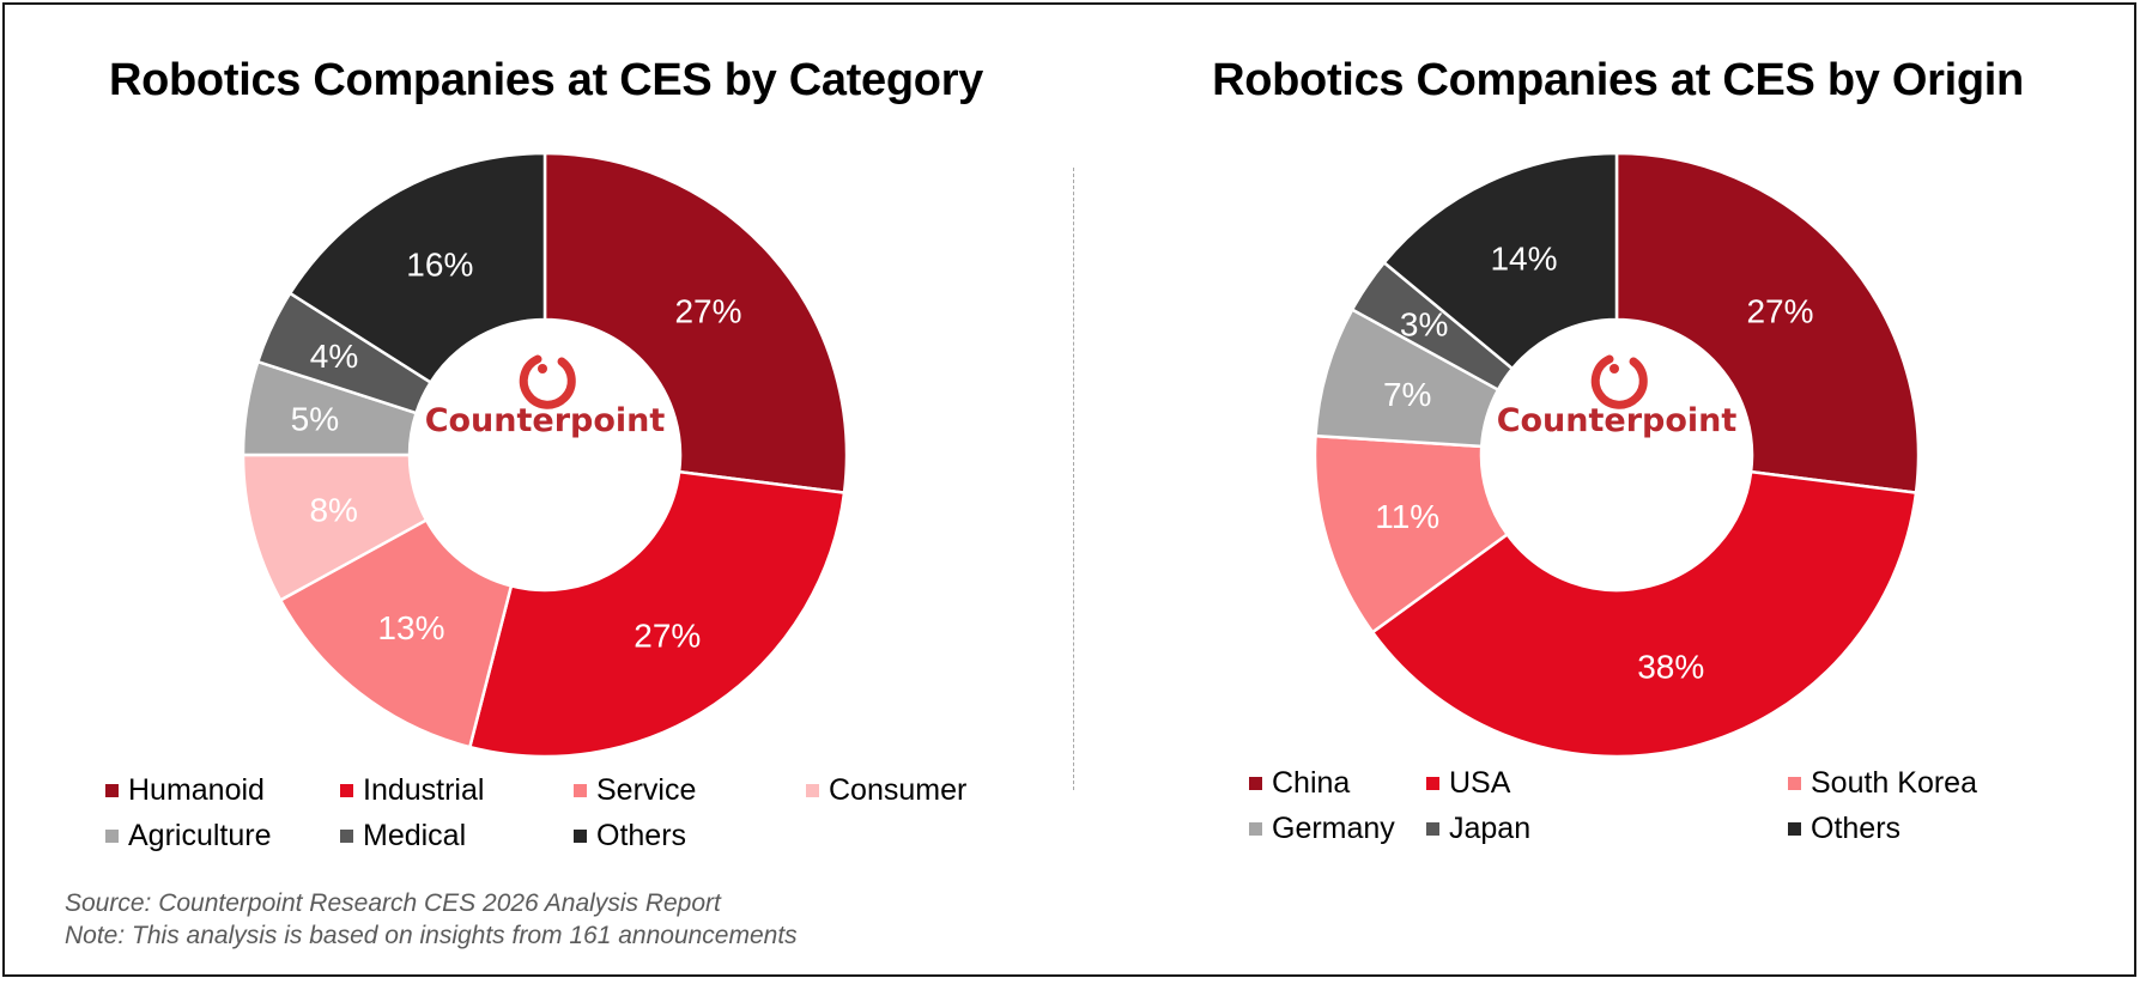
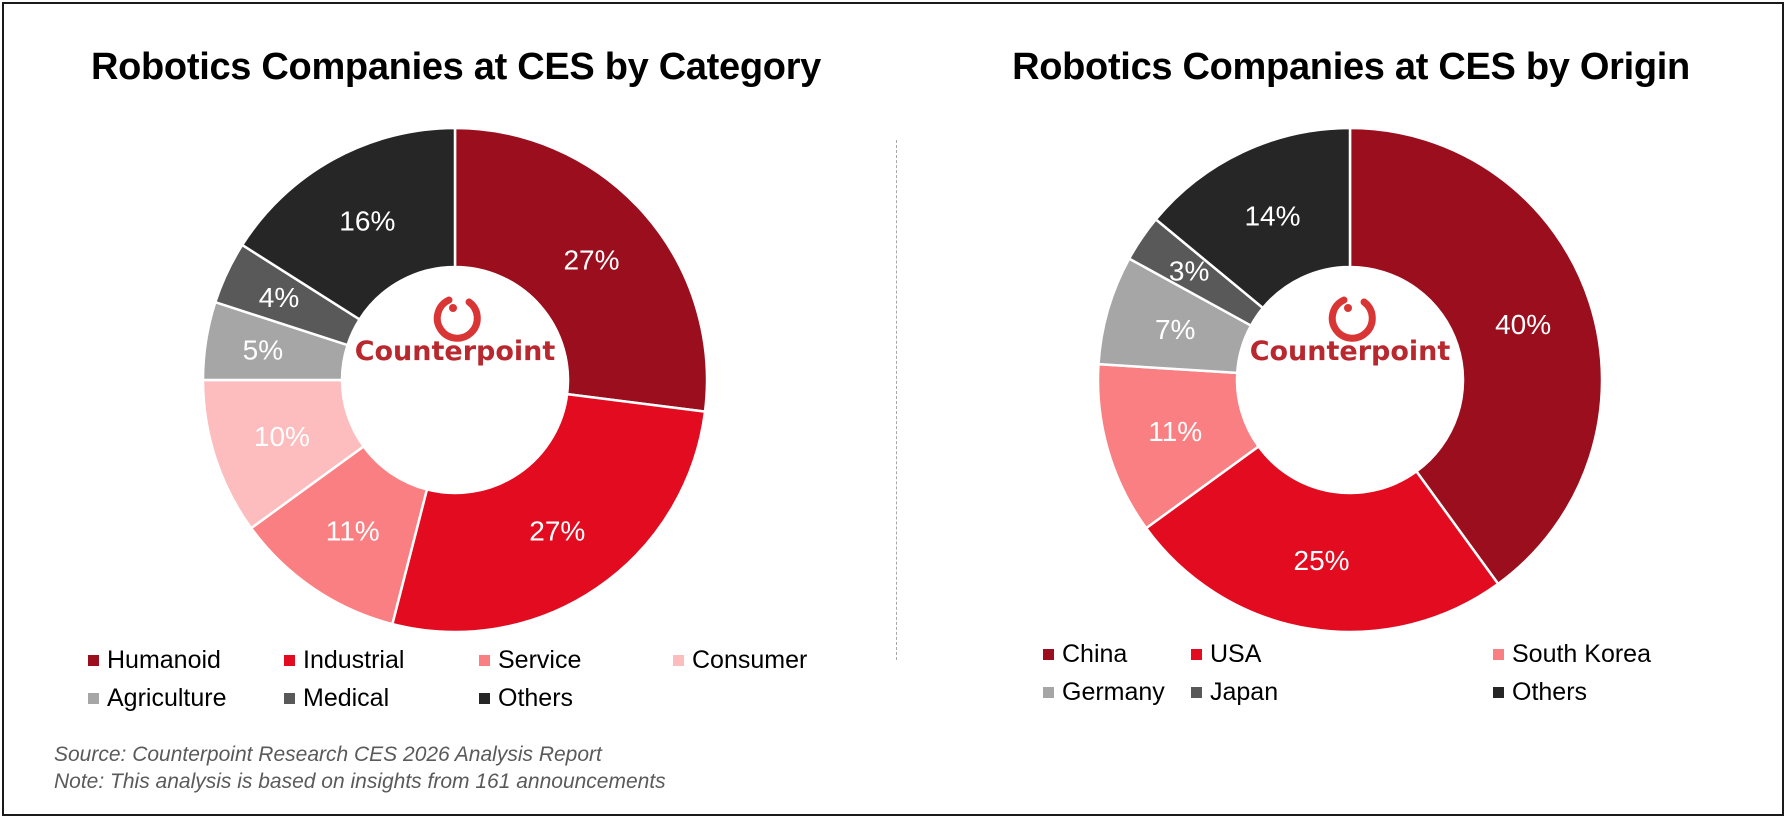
Robotics Companies at CES by Category/Service: 13% -> 11%
Robotics Companies at CES by Category/Consumer: 8% -> 10%
Robotics Companies at CES by Origin/China: 27% -> 40%
Robotics Companies at CES by Origin/USA: 38% -> 25%
